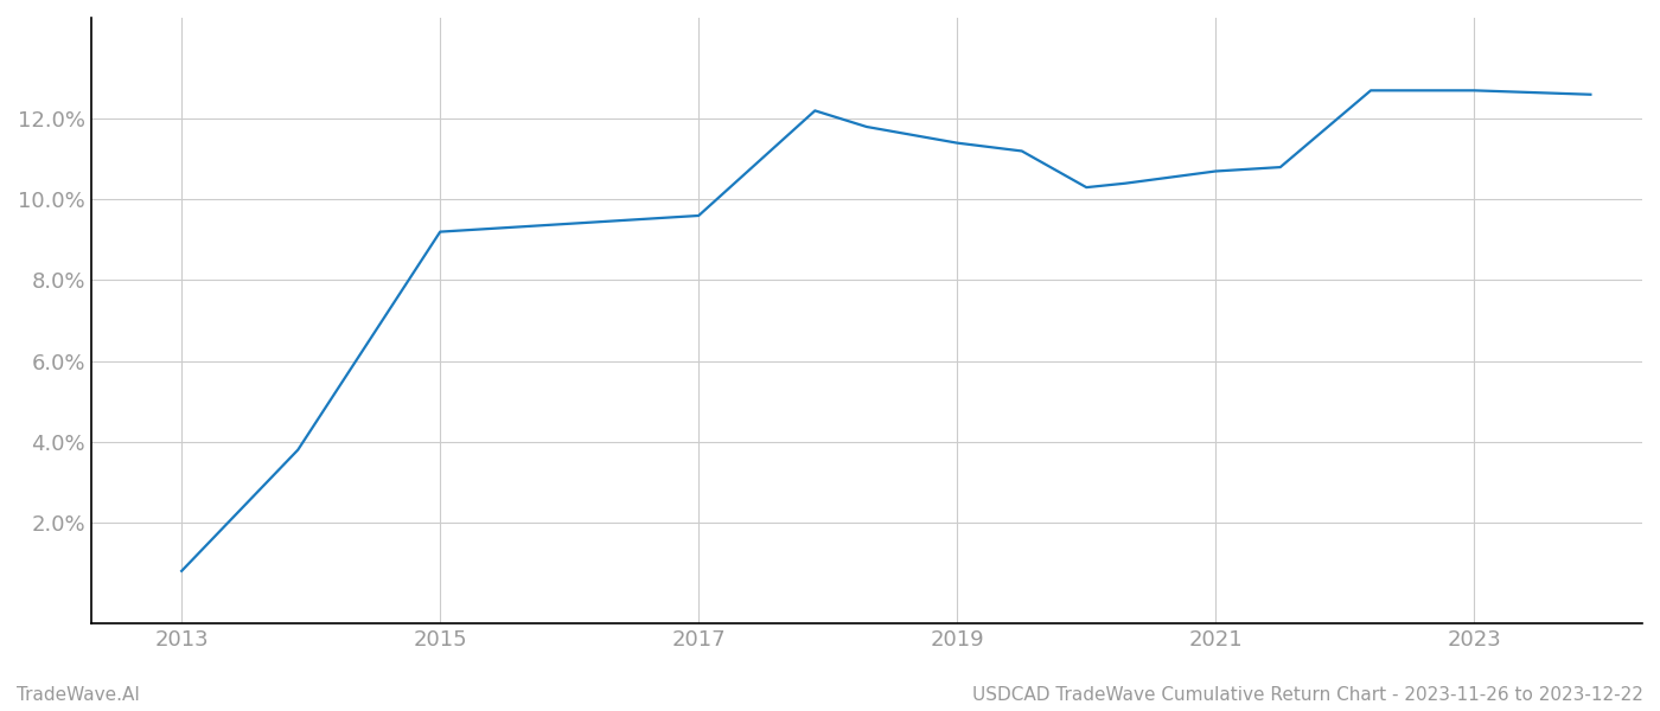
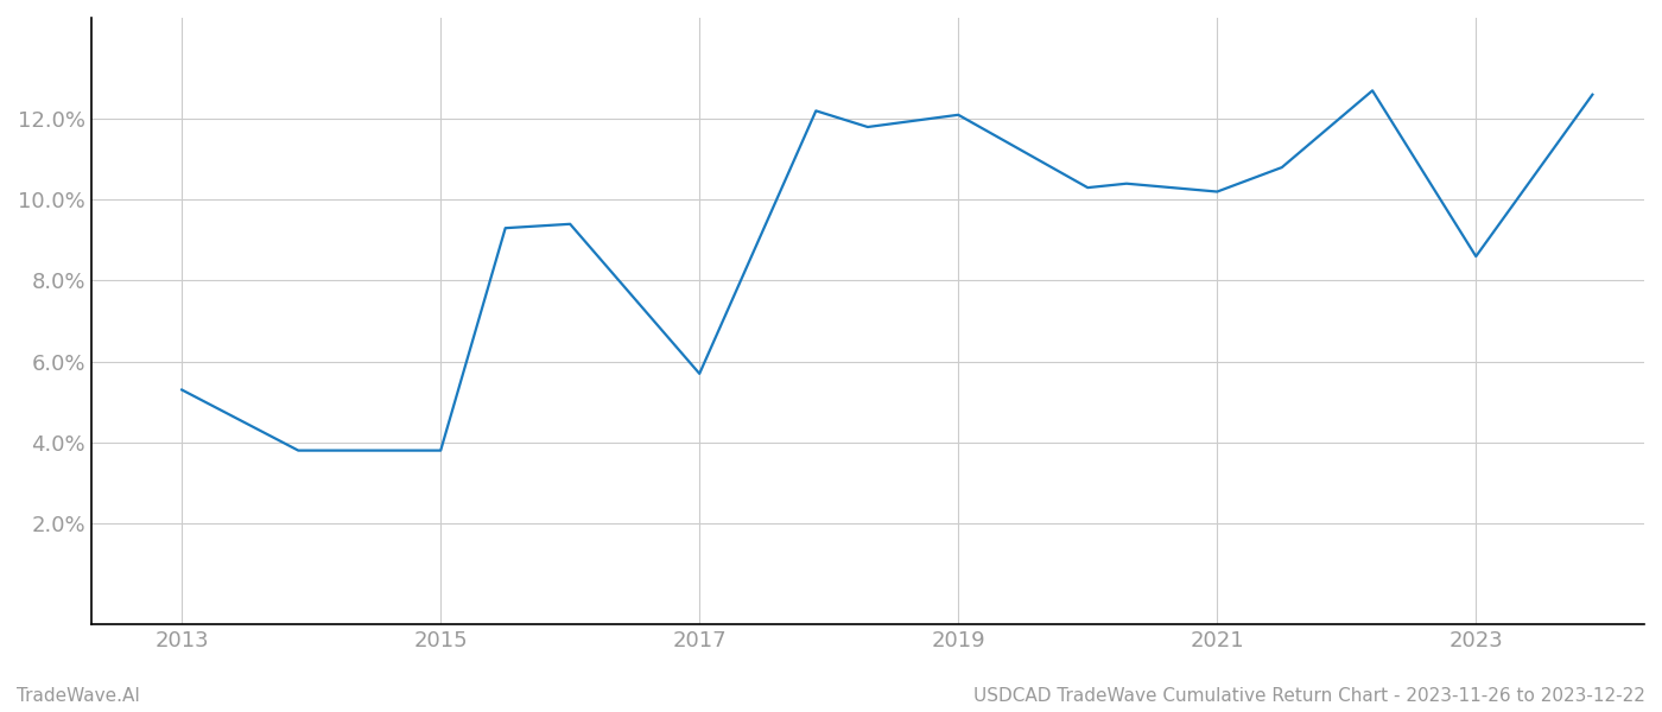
2013: 0.8% -> 5.3%
2015: 9.2% -> 3.8%
2017: 9.6% -> 5.7%
2019: 11.4% -> 12.1%
2021: 10.7% -> 10.2%
2023: 12.7% -> 8.6%
